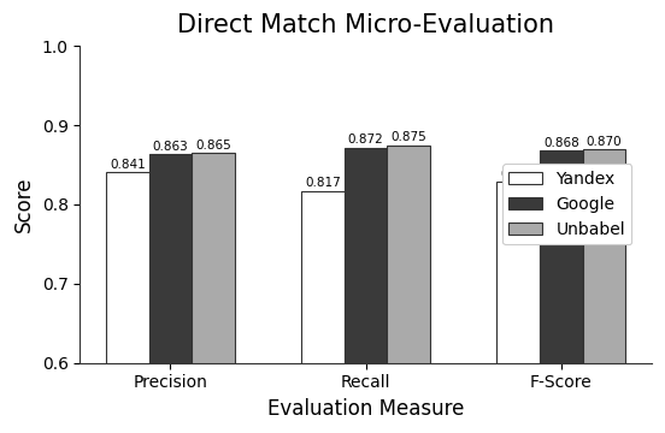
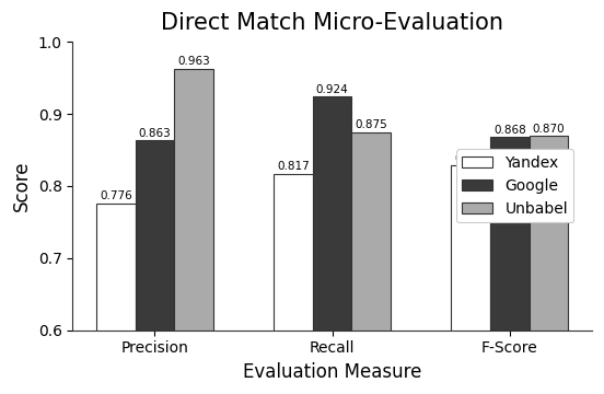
Yandex/Precision: 0.841 -> 0.776
Unbabel/Precision: 0.865 -> 0.963
Google/Recall: 0.872 -> 0.924
